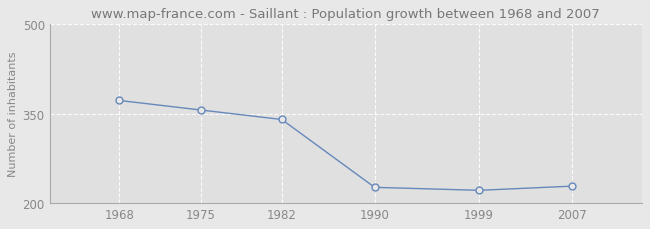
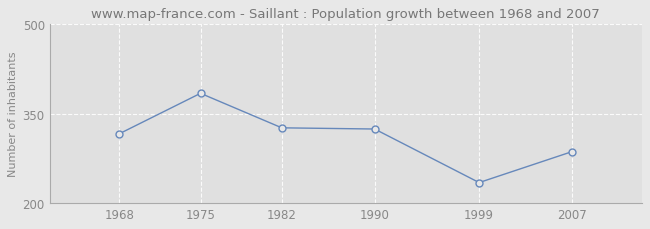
1968: 372 -> 316
1975: 356 -> 384
1982: 340 -> 326
1990: 226 -> 324
1999: 221 -> 234
2007: 228 -> 286
